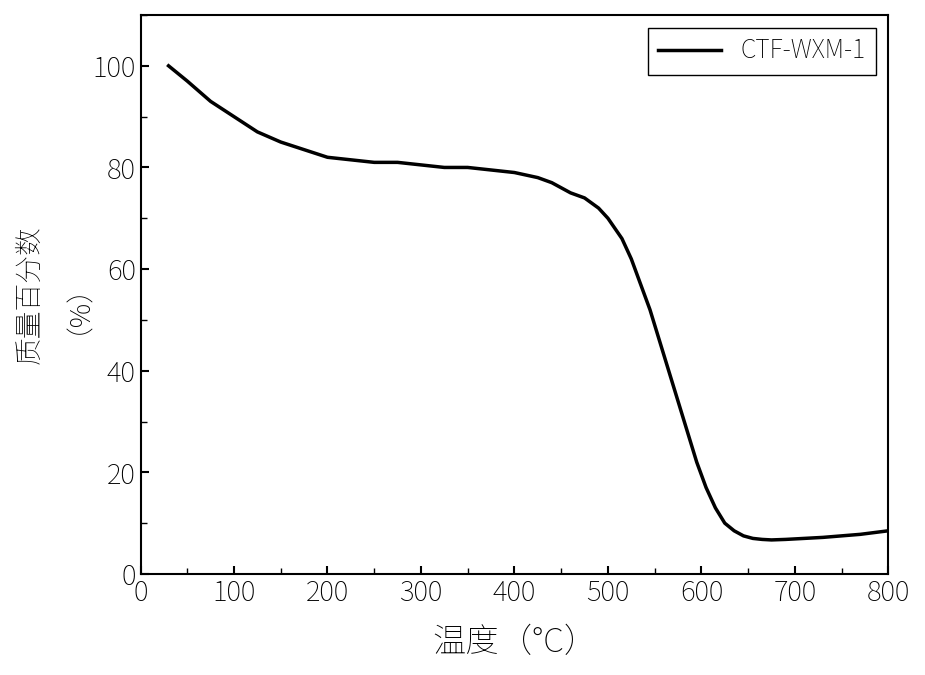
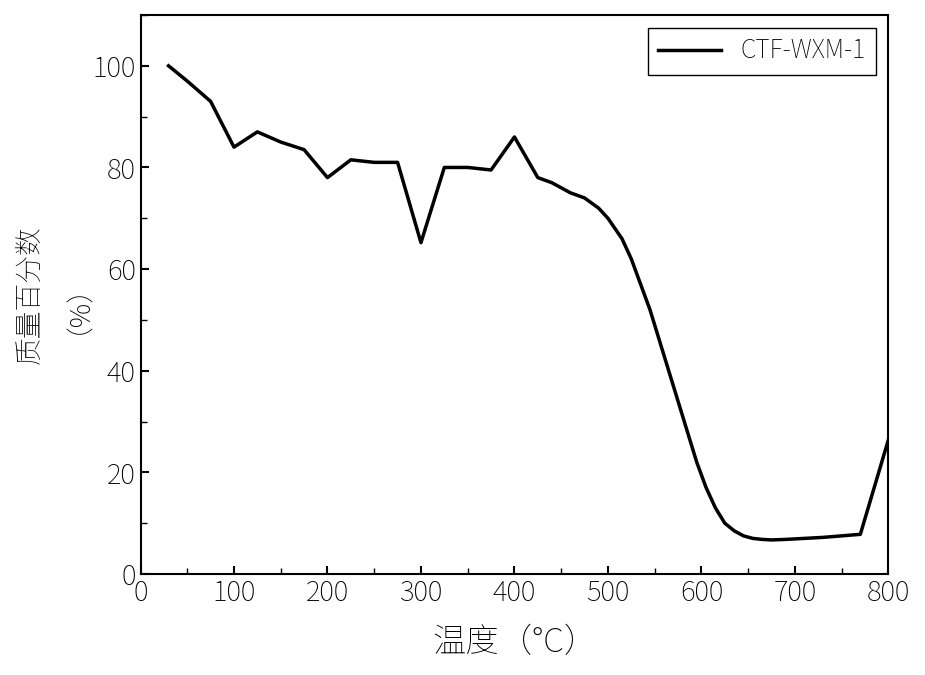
100: 90.0 -> 84.0
200: 82.0 -> 78.0
300: 80.5 -> 65.2
400: 79.0 -> 86.0
800: 8.5 -> 26.4
